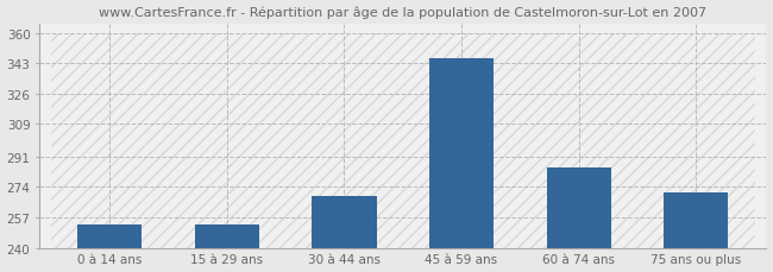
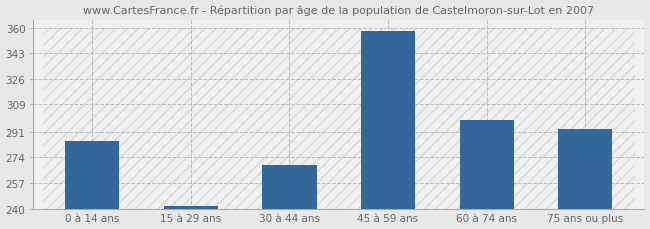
0 à 14 ans: 253 -> 285
15 à 29 ans: 253 -> 242
45 à 59 ans: 346 -> 358
60 à 74 ans: 285 -> 299
75 ans ou plus: 271 -> 293
